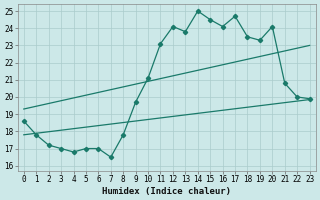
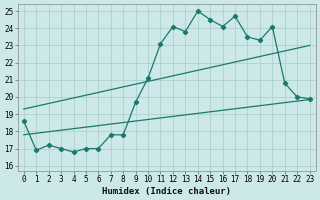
1: 17.8 -> 16.9
7: 16.5 -> 17.8
